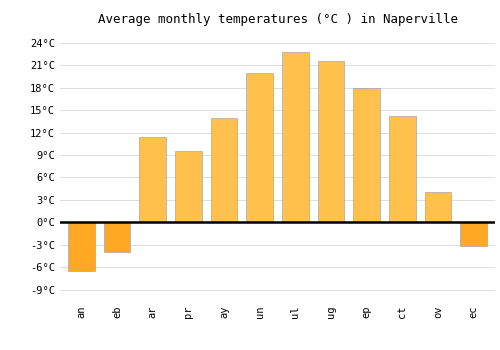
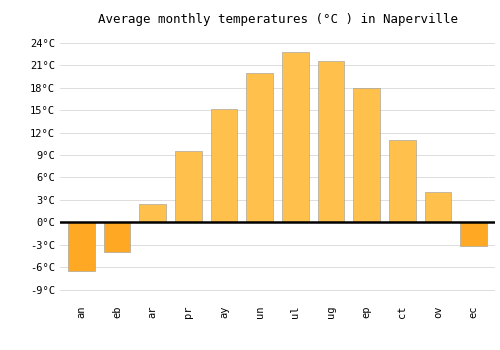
ar: 11.4°C -> 2.5°C
ay: 14.0°C -> 15.2°C
ct: 14.2°C -> 11.0°C
